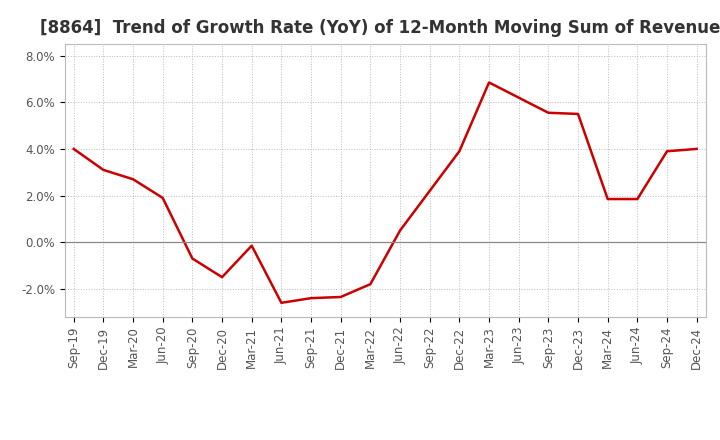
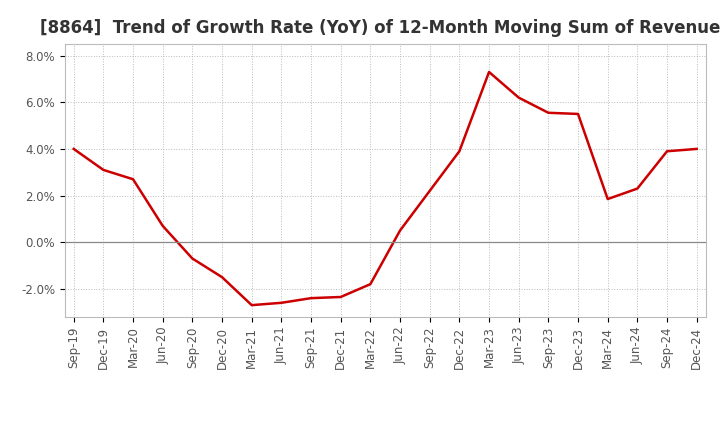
Jun-20: 1.90% -> 0.70%
Mar-21: -0.15% -> -2.70%
Mar-23: 6.85% -> 7.30%
Jun-24: 1.85% -> 2.30%
